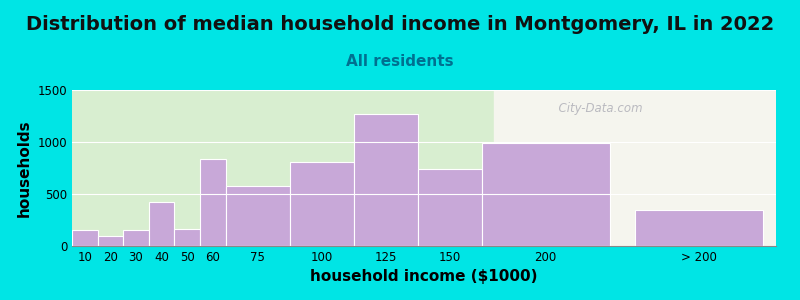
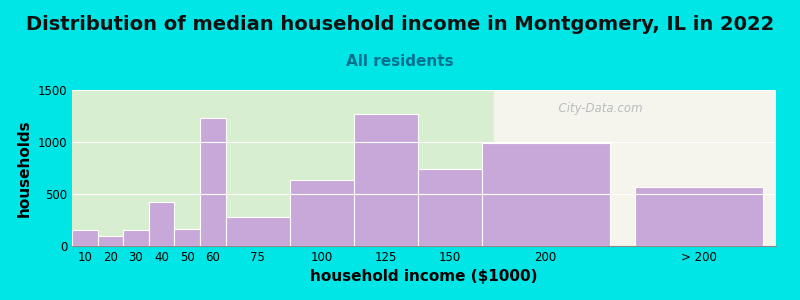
60: 840 -> 1230
75: 580 -> 280
100: 810 -> 630
> 200: 350 -> 570
